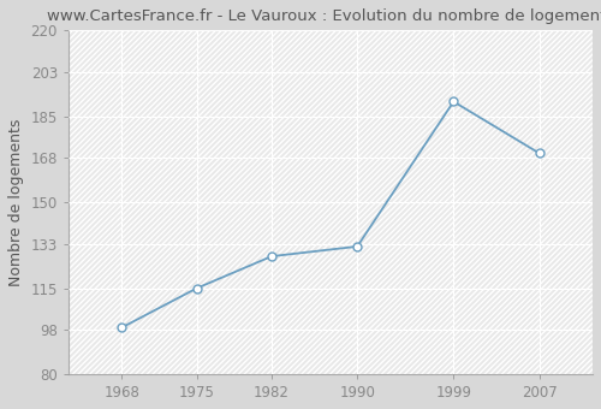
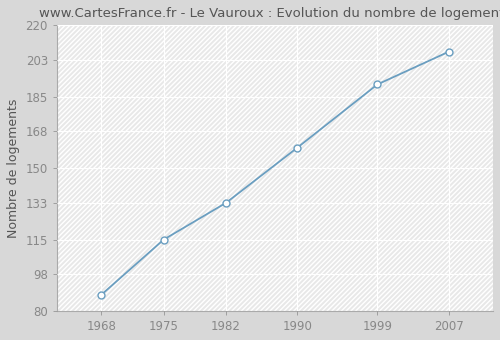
1968: 99 -> 88
1982: 128 -> 133
1990: 132 -> 160
2007: 170 -> 207
